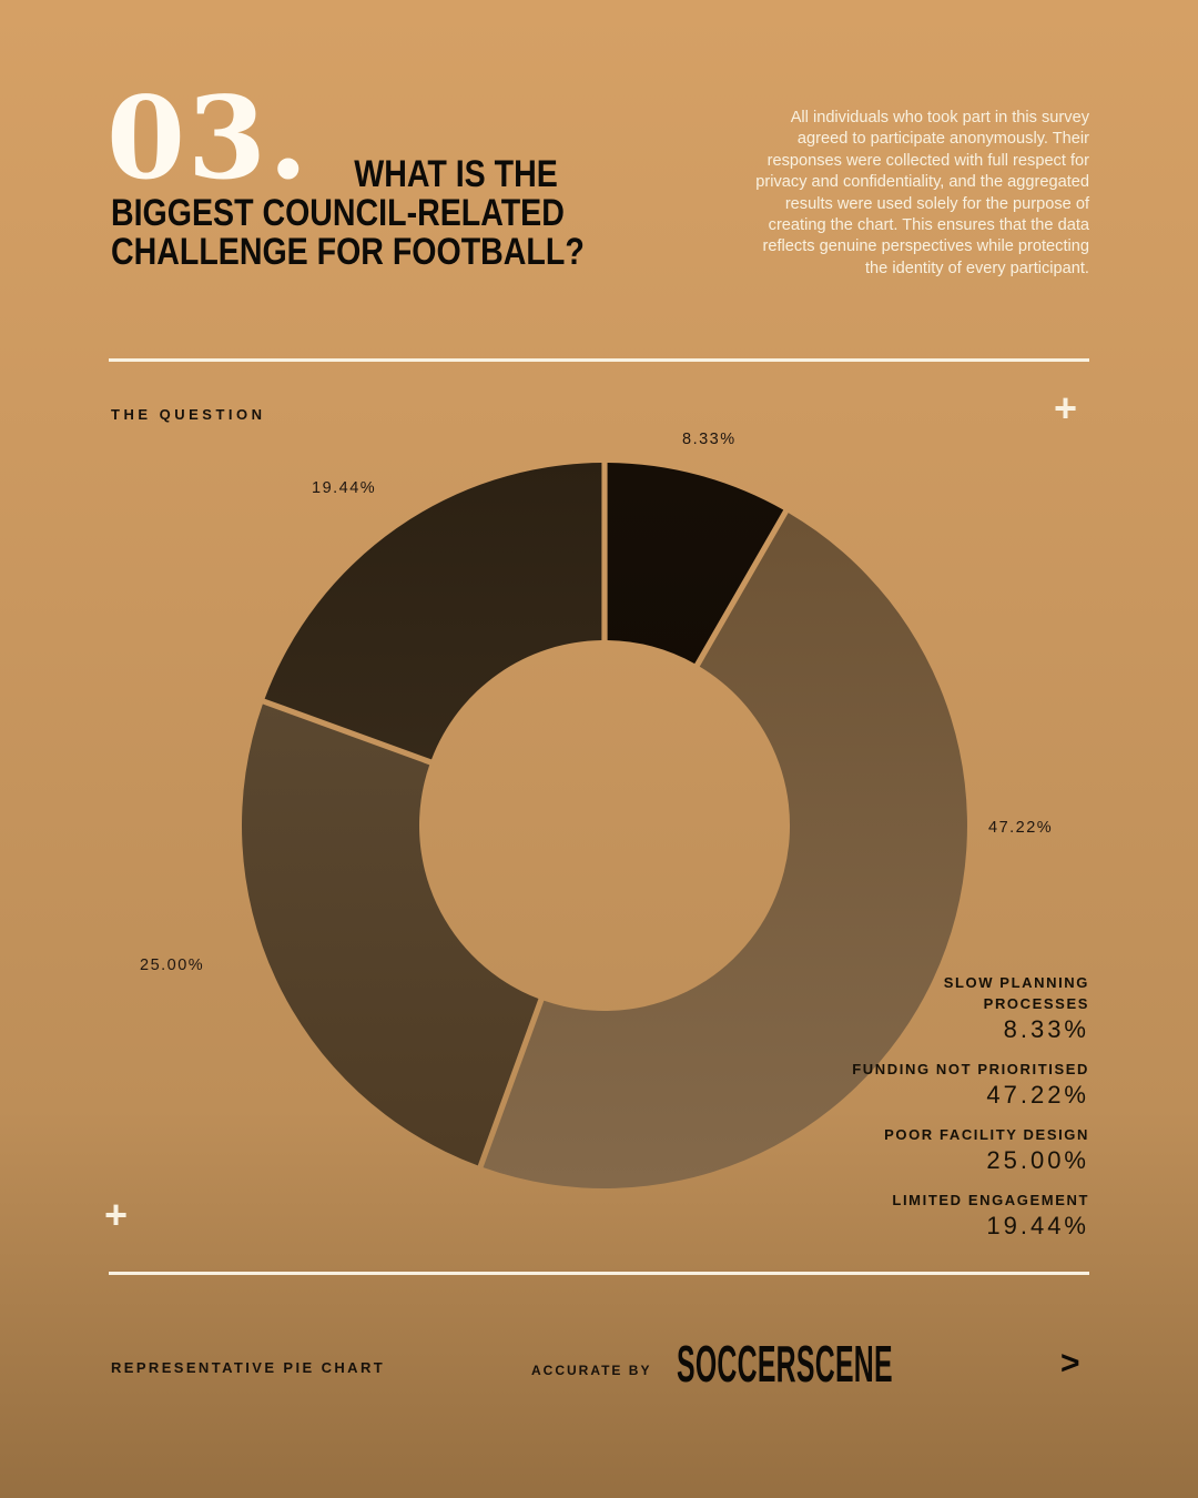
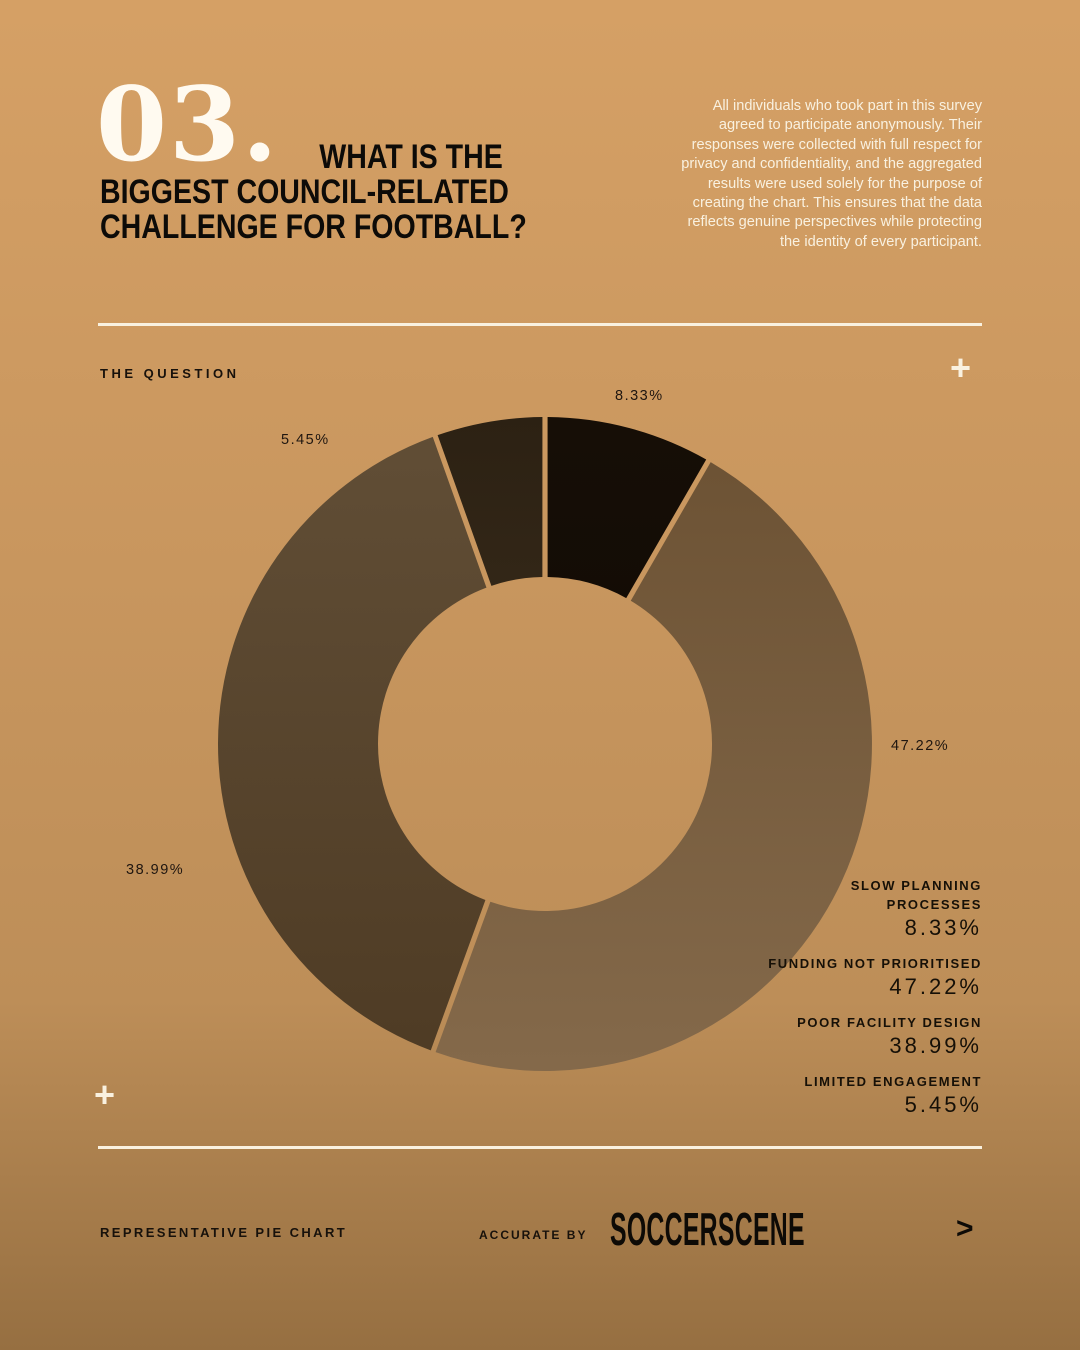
POOR FACILITY DESIGN: 25.00% -> 38.99%
LIMITED ENGAGEMENT: 19.44% -> 5.45%
